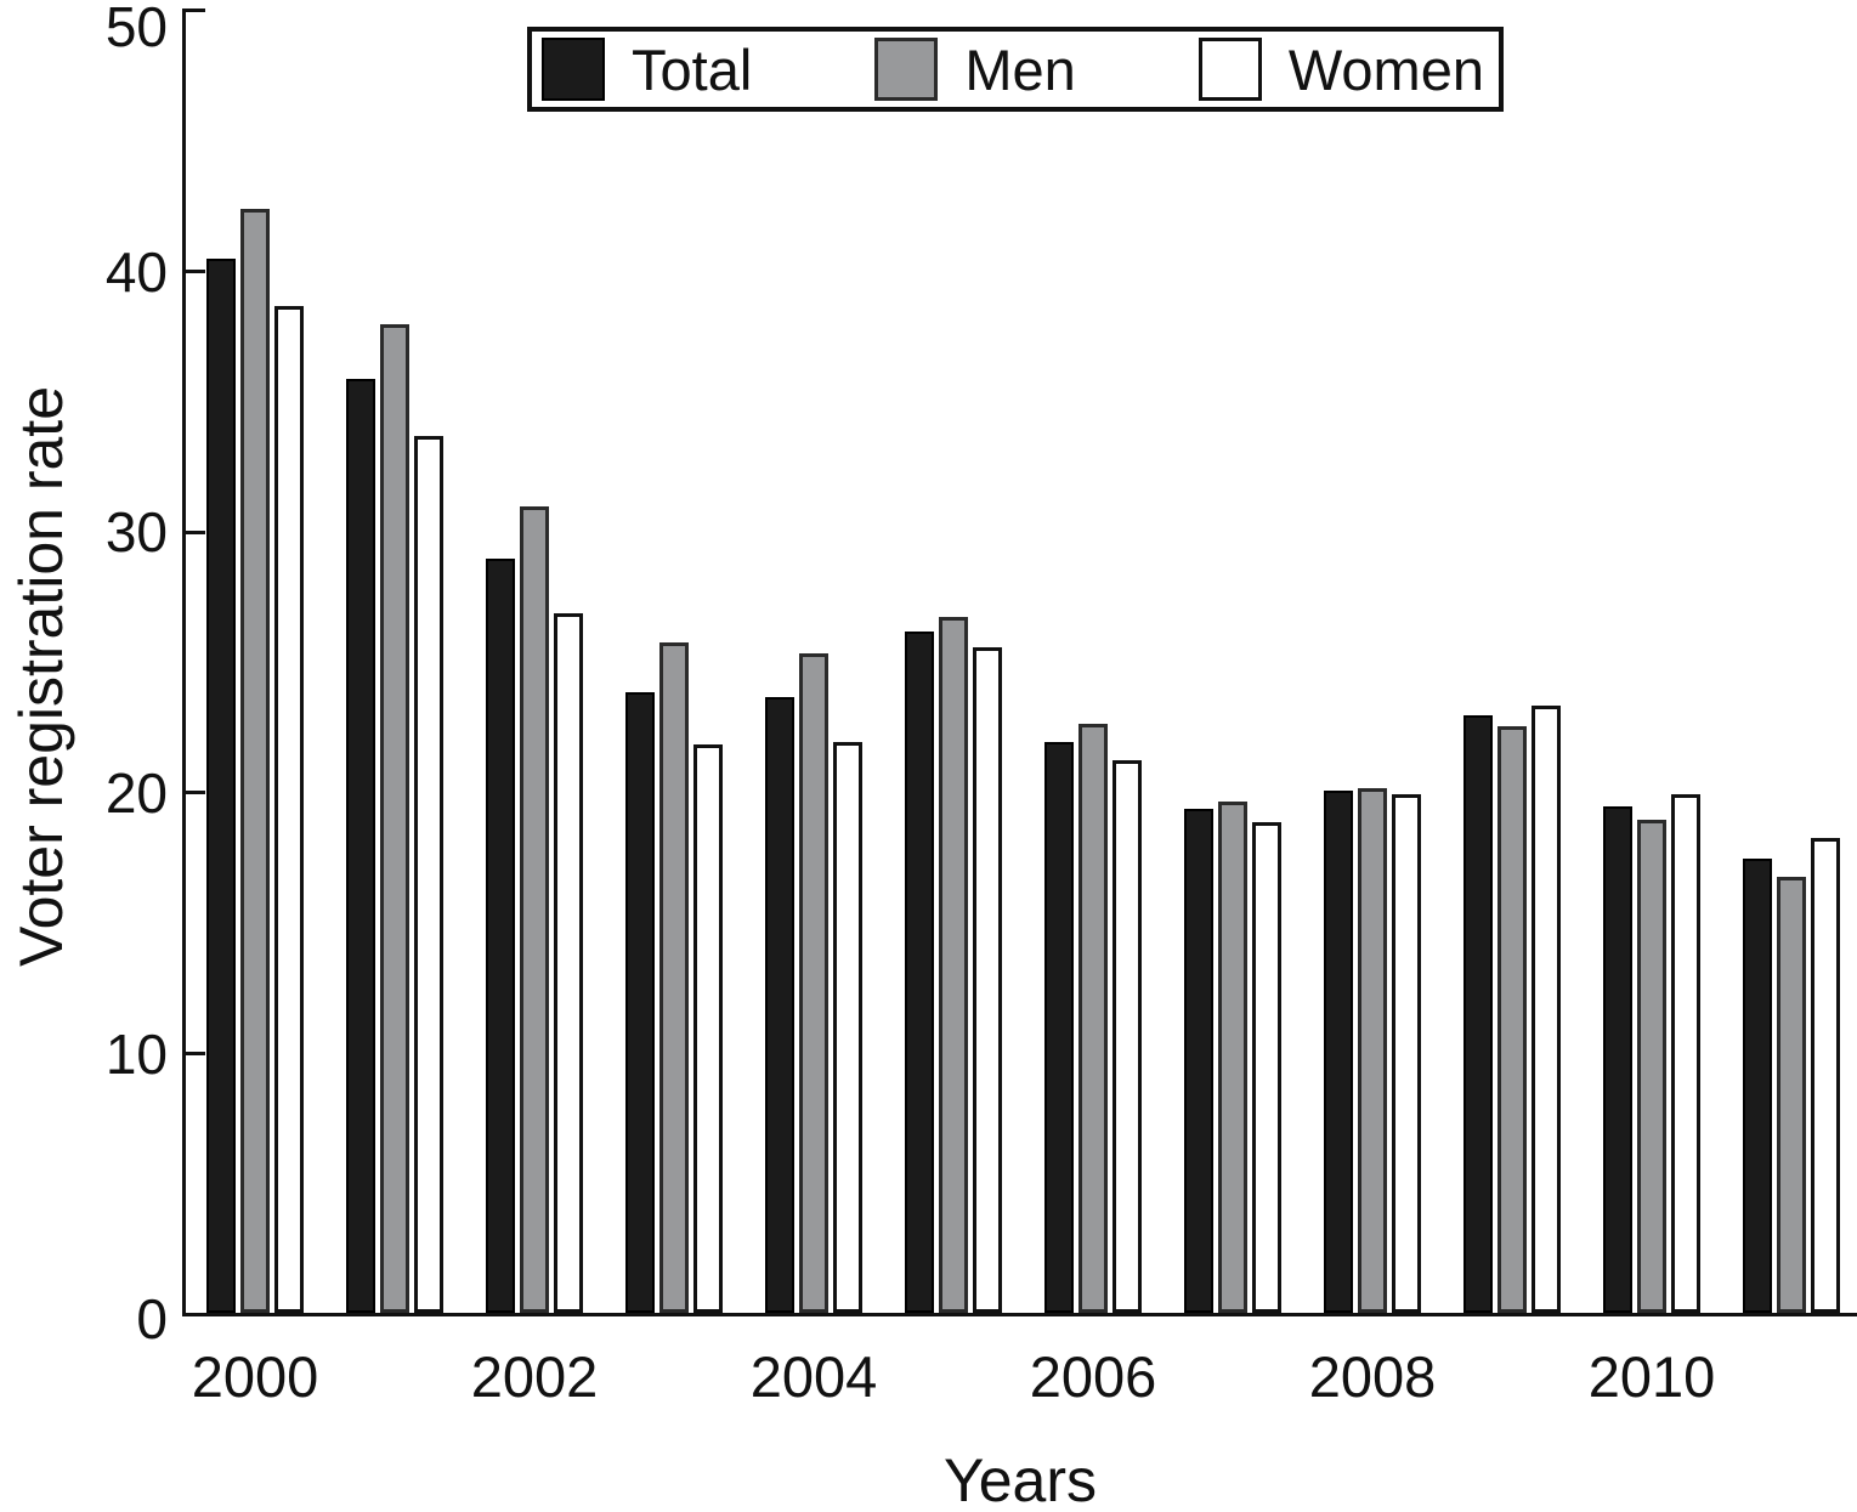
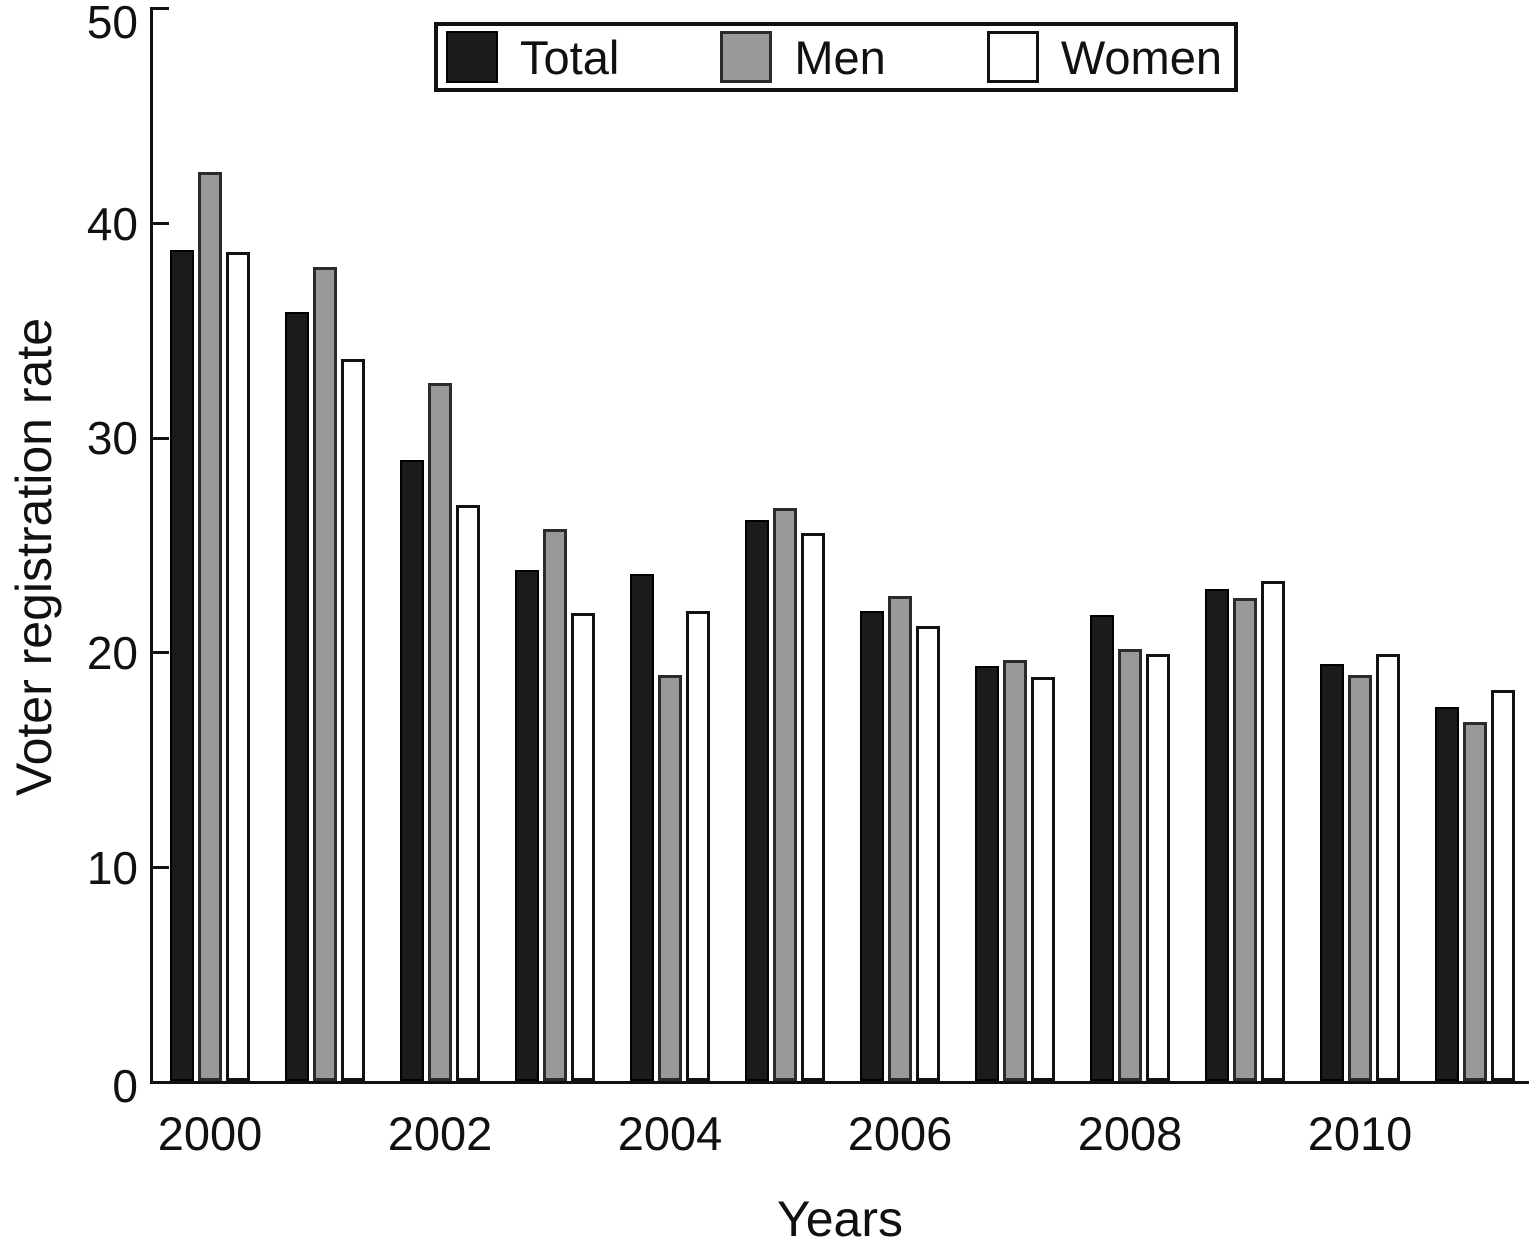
Total/2000: 40.4 -> 38.7
Men/2002: 30.9 -> 32.5
Men/2004: 25.3 -> 18.9
Total/2008: 20.0 -> 21.7
